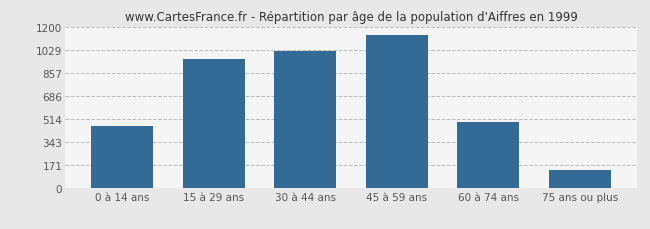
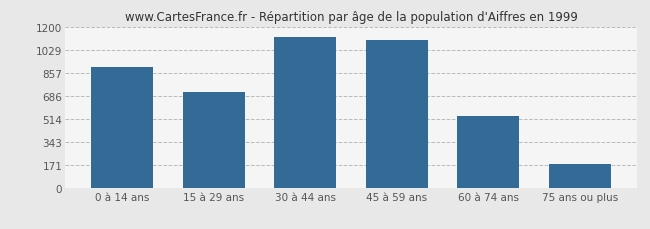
0 à 14 ans: 460 -> 900
15 à 29 ans: 960 -> 710
30 à 44 ans: 1020 -> 1120
45 à 59 ans: 1140 -> 1100
60 à 74 ans: 490 -> 530
75 ans ou plus: 130 -> 180
